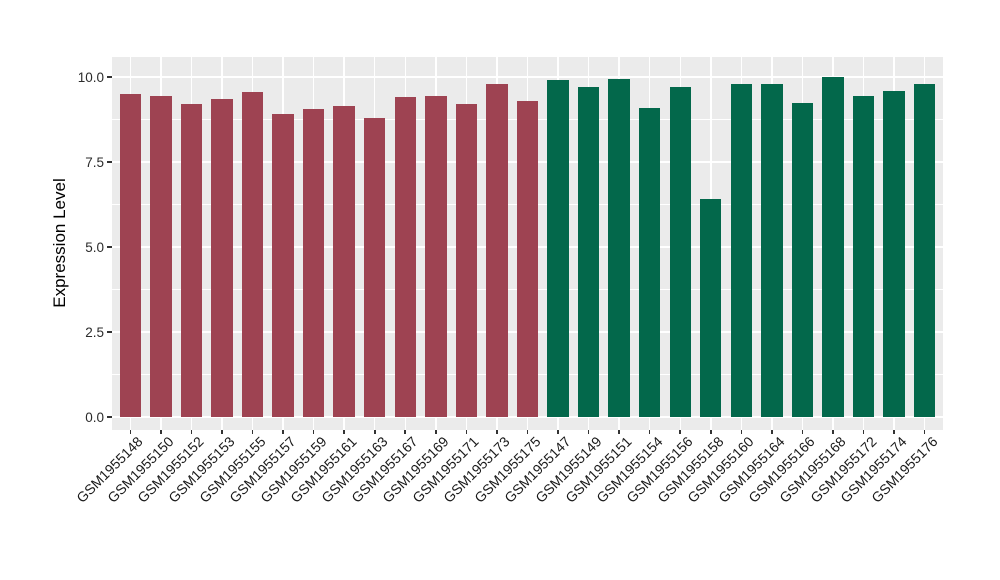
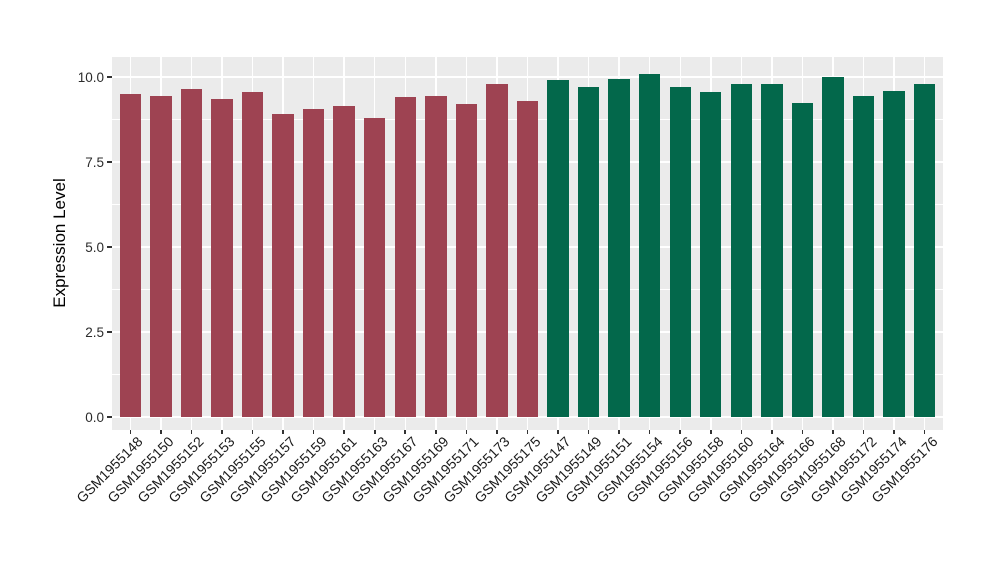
GSM1955152: 9.2 -> 9.7
GSM1955154: 9.1 -> 10.1
GSM1955158: 6.4 -> 9.6
